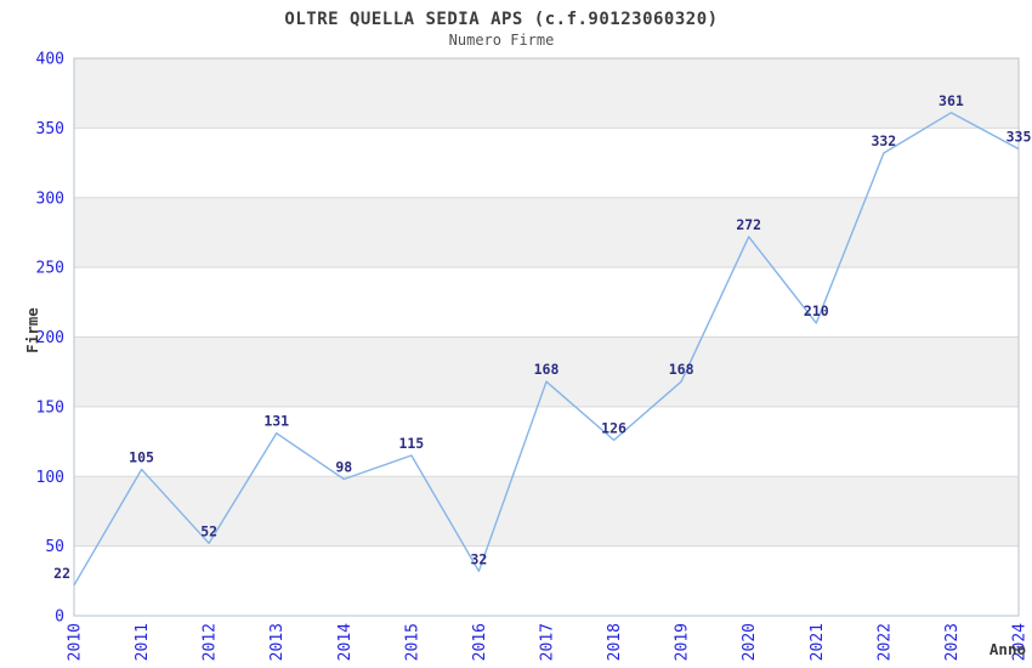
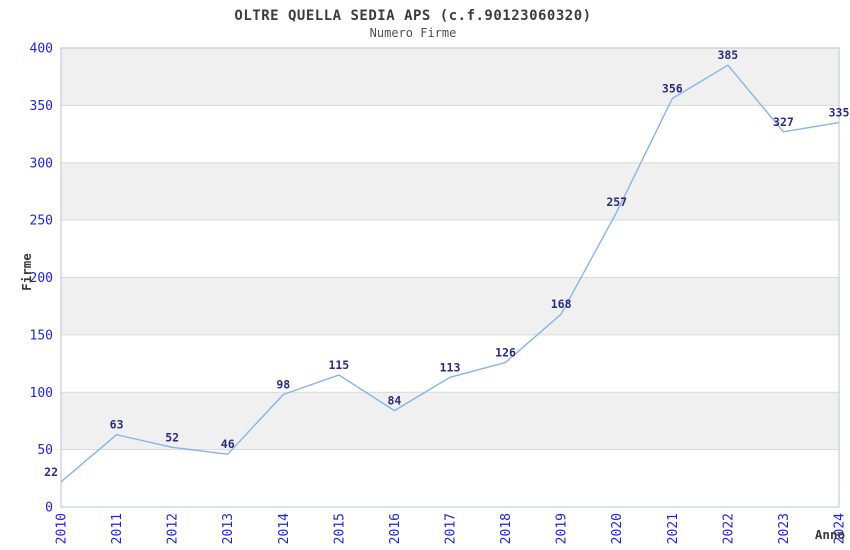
2011: 105 -> 63
2013: 131 -> 46
2016: 32 -> 84
2017: 168 -> 113
2020: 272 -> 257
2021: 210 -> 356
2022: 332 -> 385
2023: 361 -> 327
